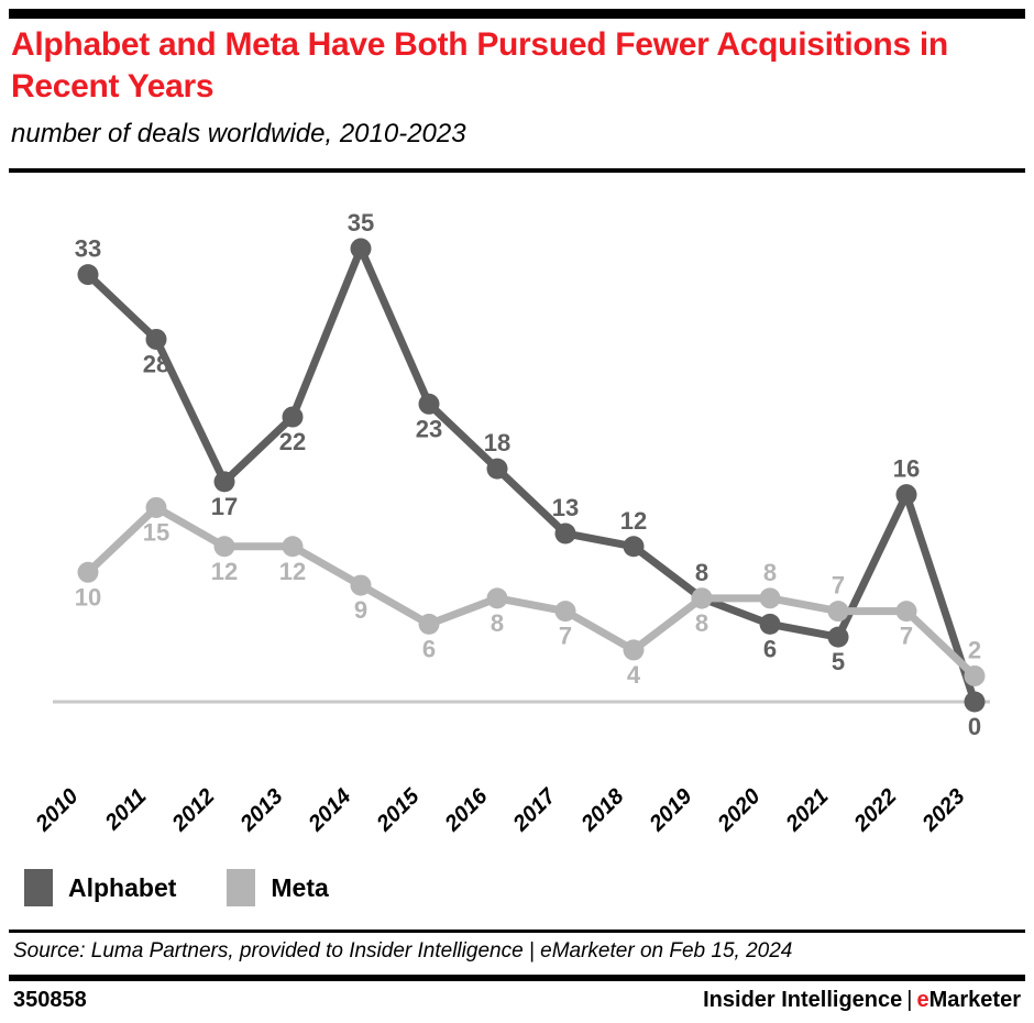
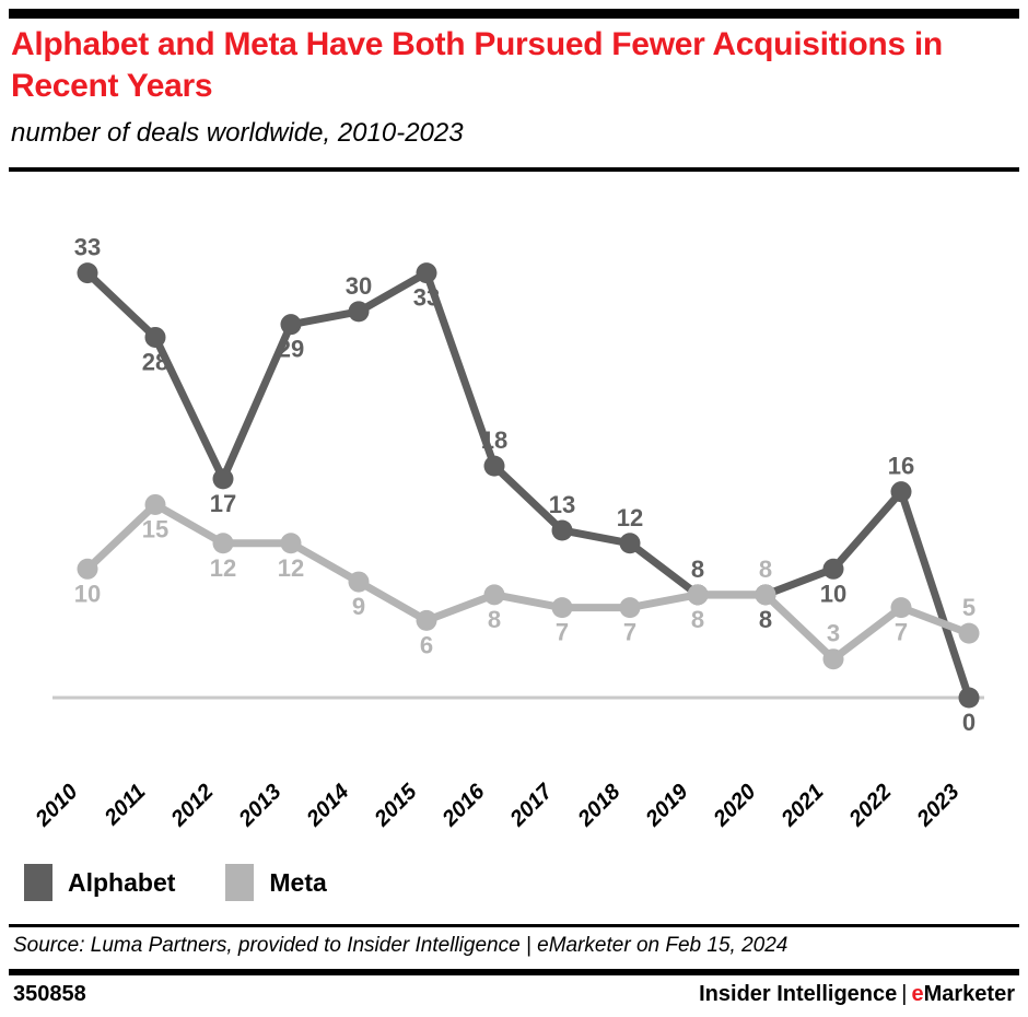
Alphabet/2013: 22 -> 29
Alphabet/2014: 35 -> 30
Alphabet/2015: 23 -> 33
Meta/2018: 4 -> 7
Alphabet/2020: 6 -> 8
Alphabet/2021: 5 -> 10
Meta/2021: 7 -> 3
Meta/2023: 2 -> 5
